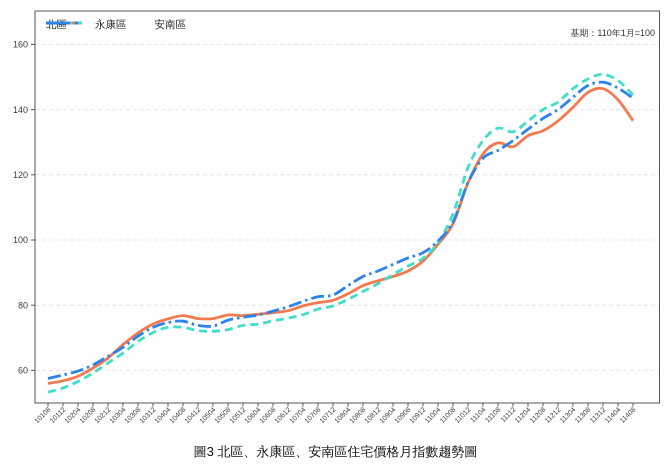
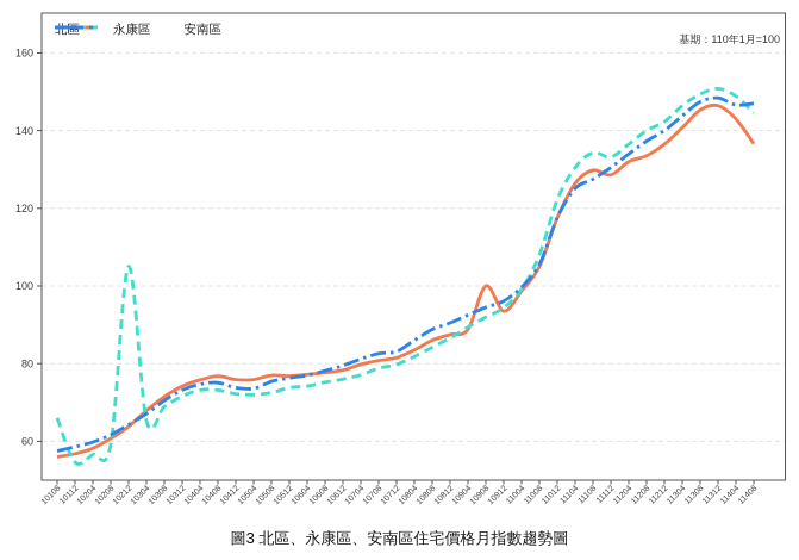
永康區/10108: 53 -> 66
永康區/10212: 62 -> 105
北區/10908: 90 -> 100
安南區/11408: 144 -> 147
